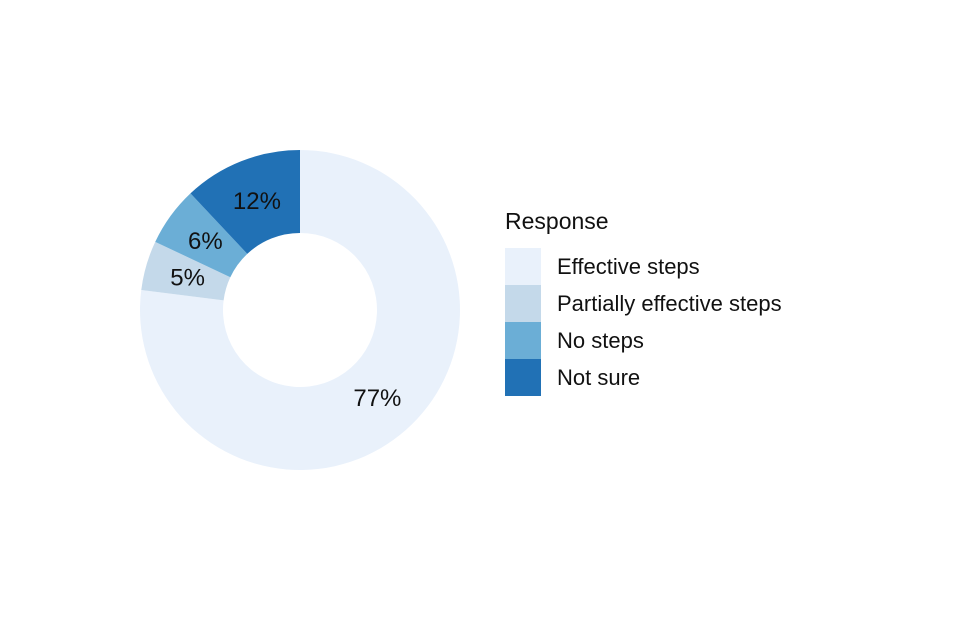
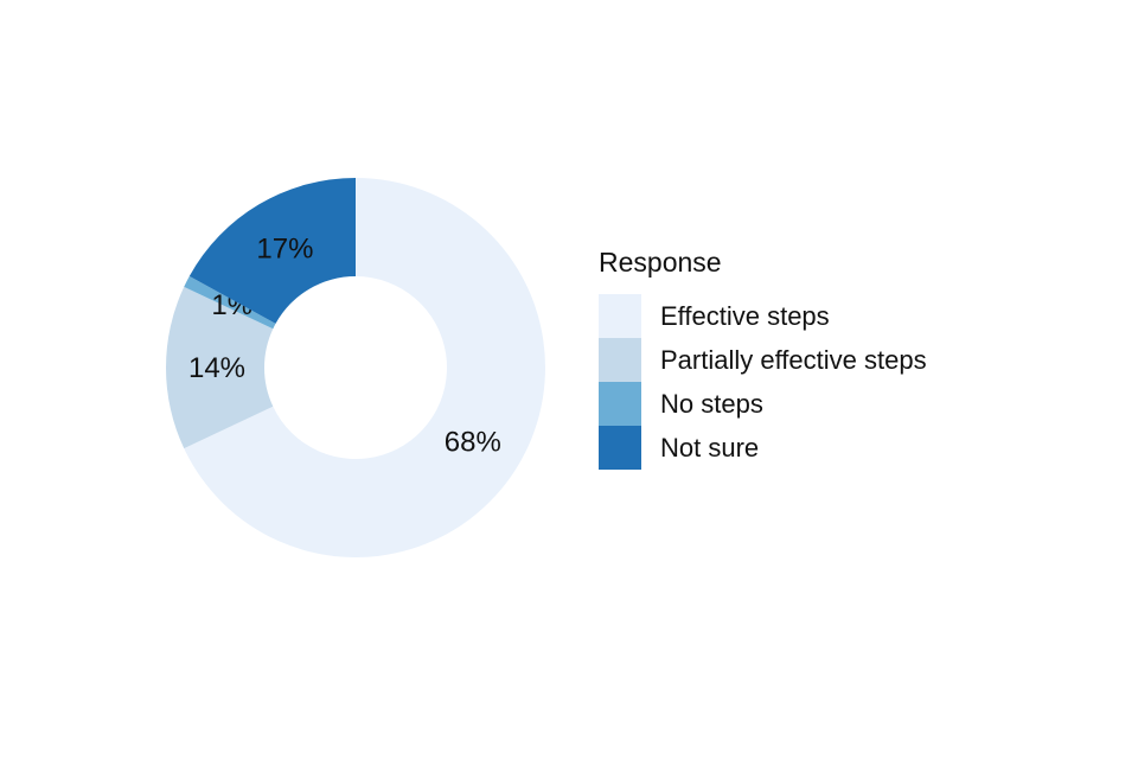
Effective steps: 77% -> 68%
Partially effective steps: 5% -> 14%
No steps: 6% -> 1%
Not sure: 12% -> 17%
